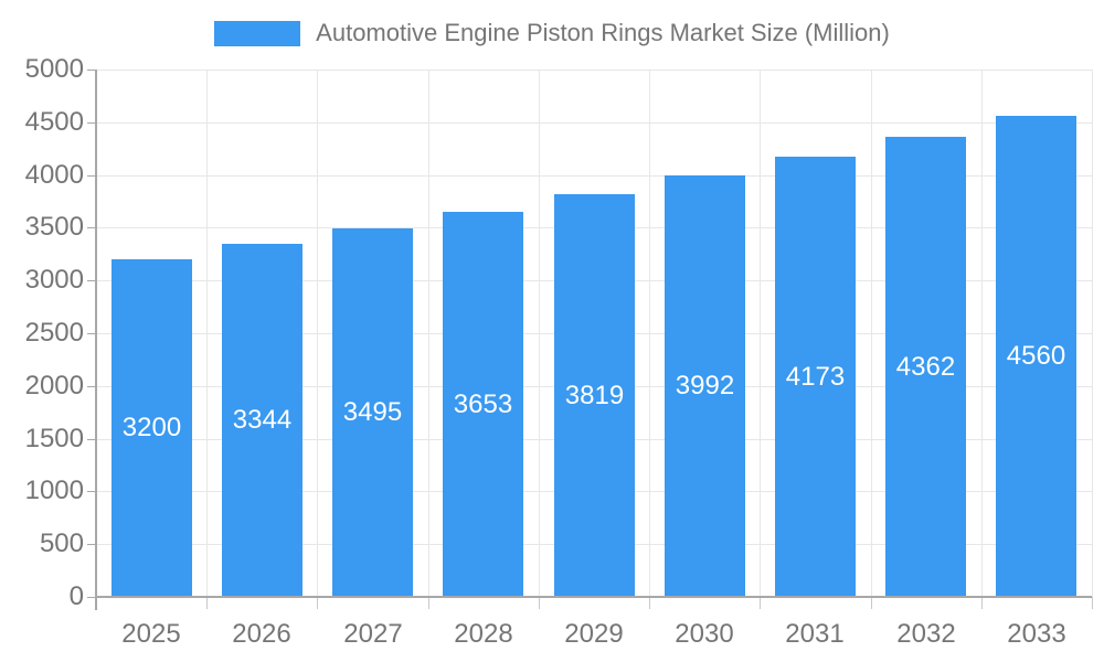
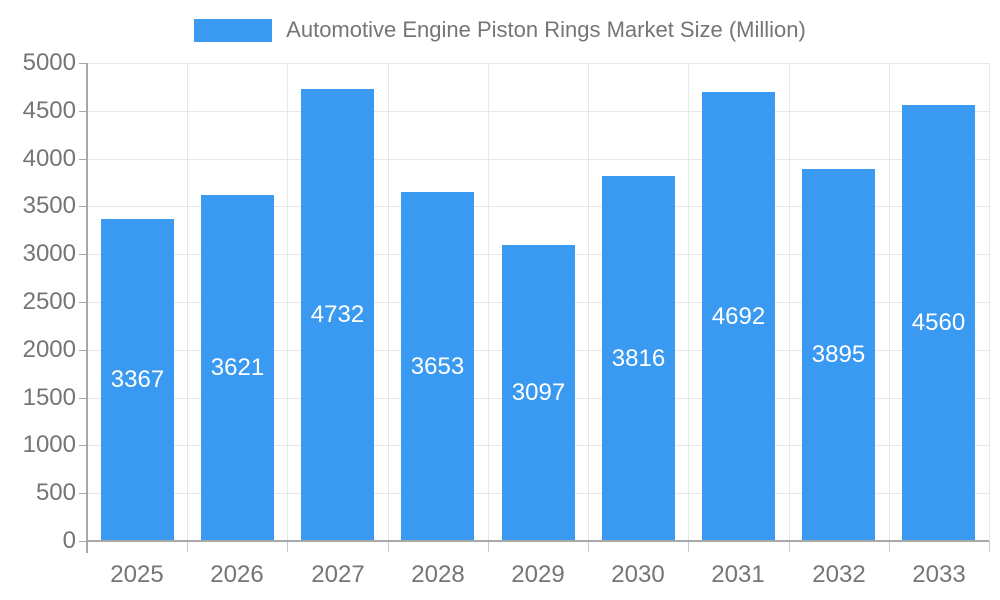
2025: 3200 -> 3367
2026: 3344 -> 3621
2027: 3495 -> 4732
2029: 3819 -> 3097
2030: 3992 -> 3816
2031: 4173 -> 4692
2032: 4362 -> 3895
